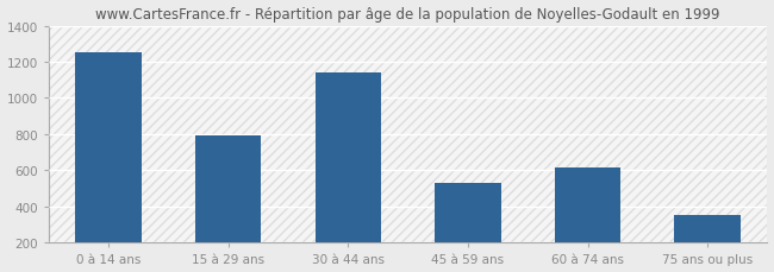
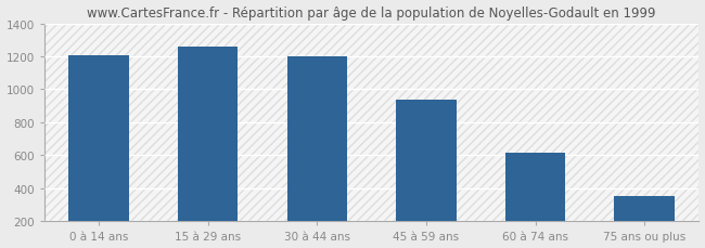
0 à 14 ans: 1250 -> 1210
15 à 29 ans: 790 -> 1260
30 à 44 ans: 1140 -> 1200
45 à 59 ans: 530 -> 940
